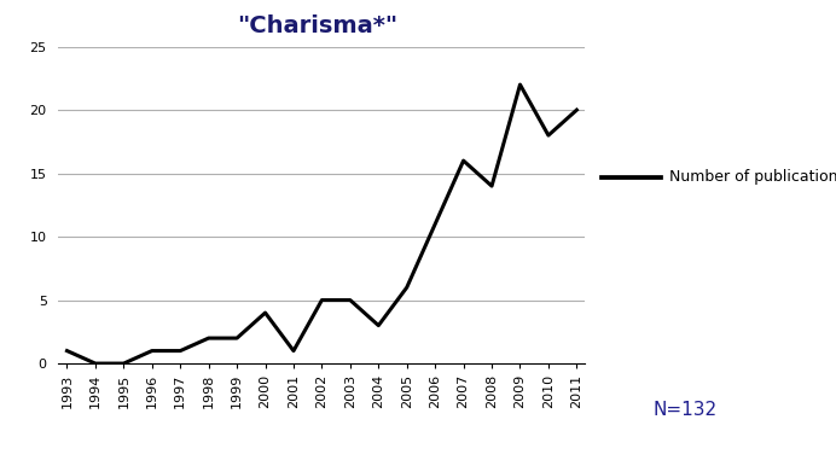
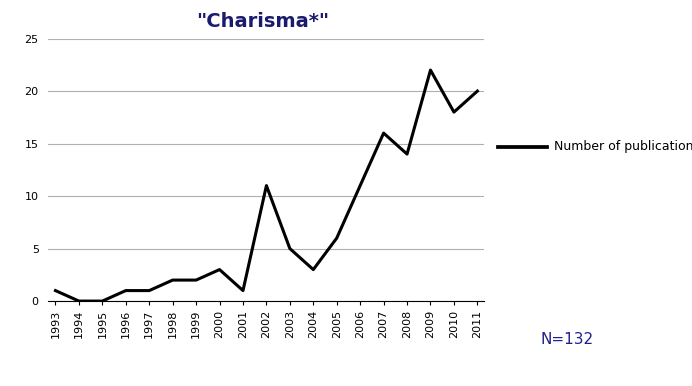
2000: 4 -> 3
2002: 5 -> 11
